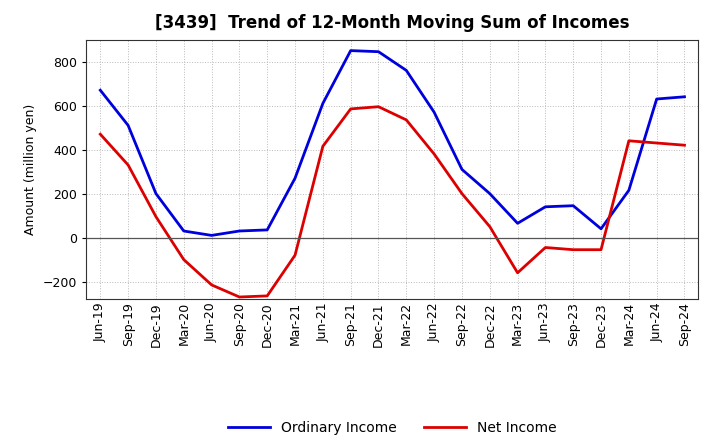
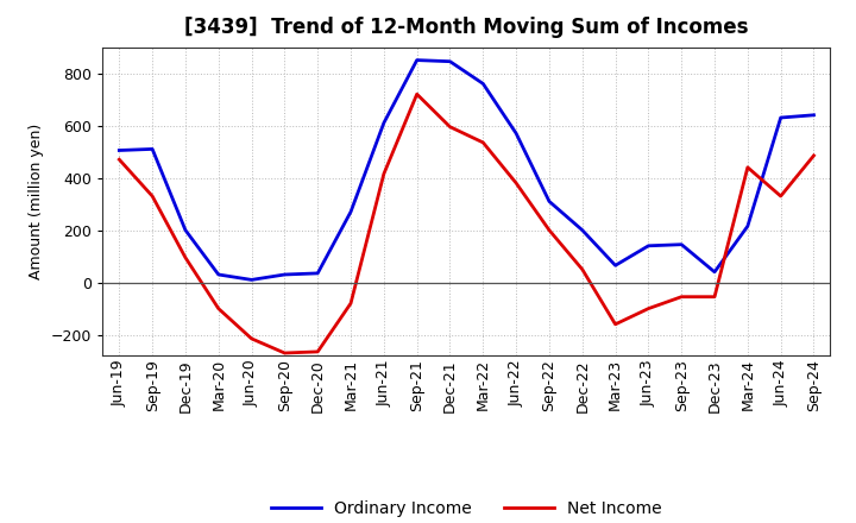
Ordinary Income/Jun-19: 670 -> 505
Net Income/Sep-21: 585 -> 720
Net Income/Jun-23: -45 -> -100
Net Income/Jun-24: 430 -> 330
Net Income/Sep-24: 420 -> 485
